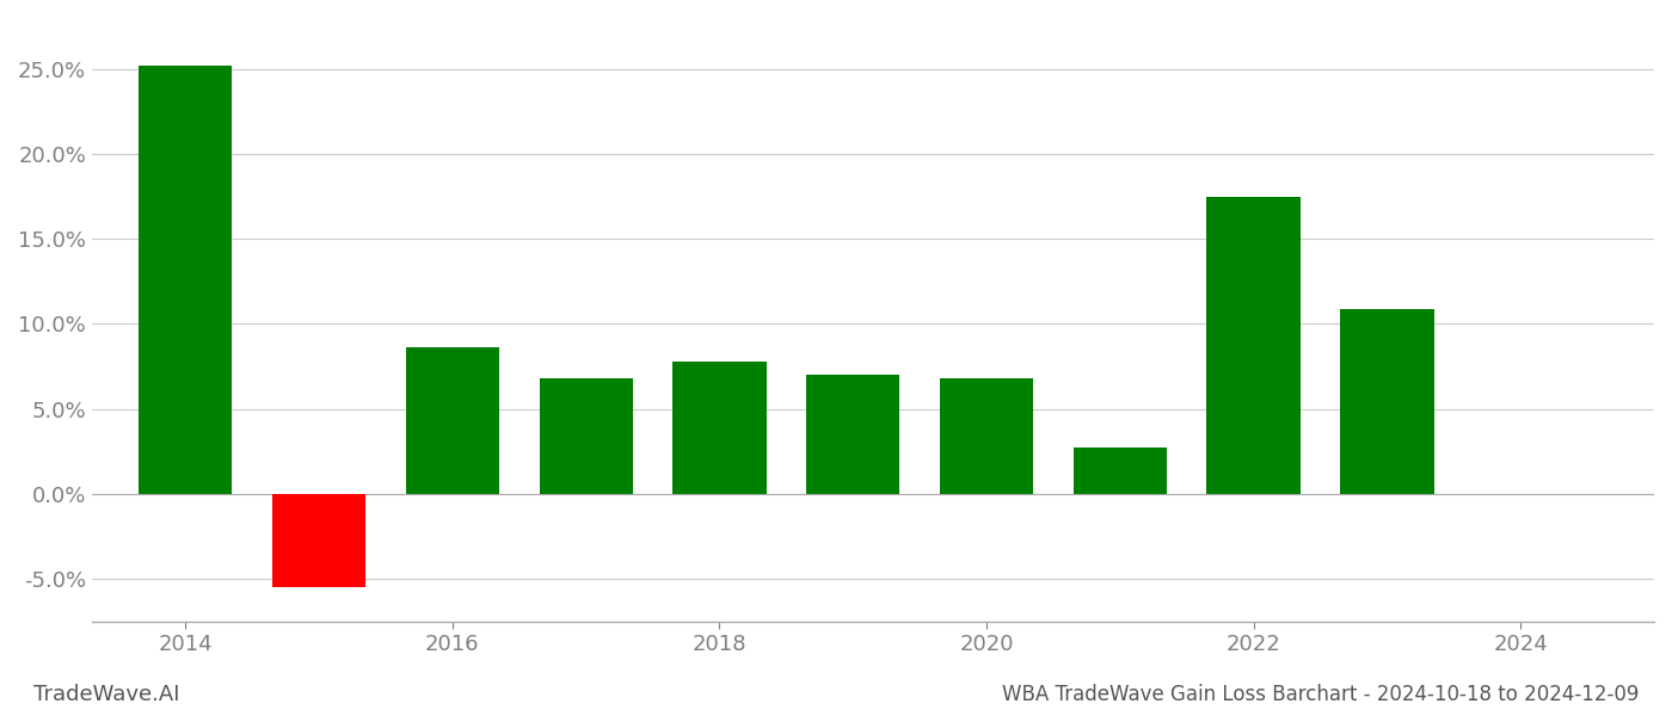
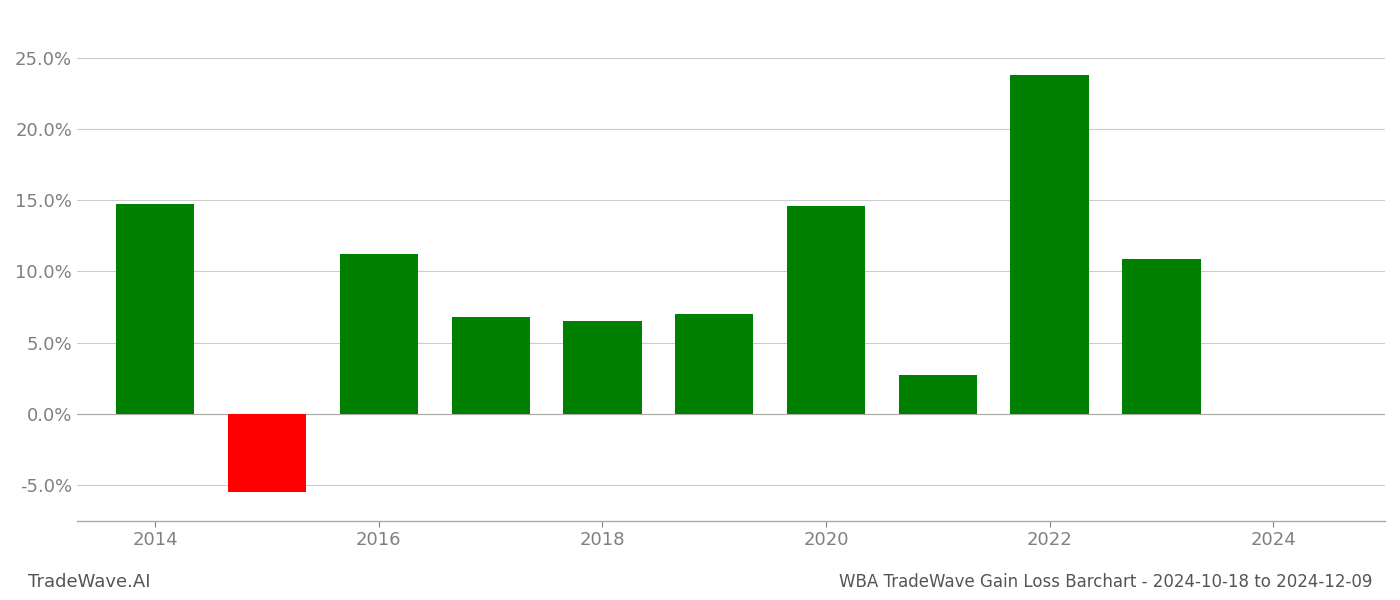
2014: 25.2% -> 14.7%
2016: 8.6% -> 11.2%
2018: 7.8% -> 6.5%
2020: 6.8% -> 14.6%
2022: 17.5% -> 23.8%
